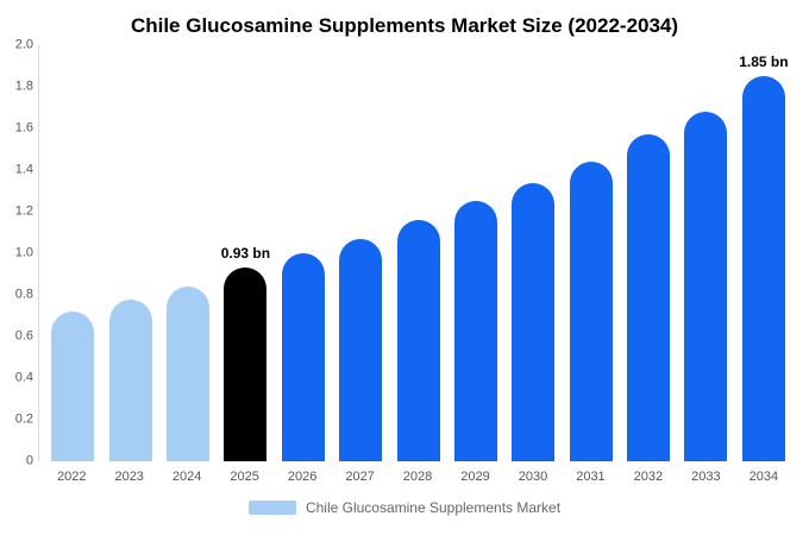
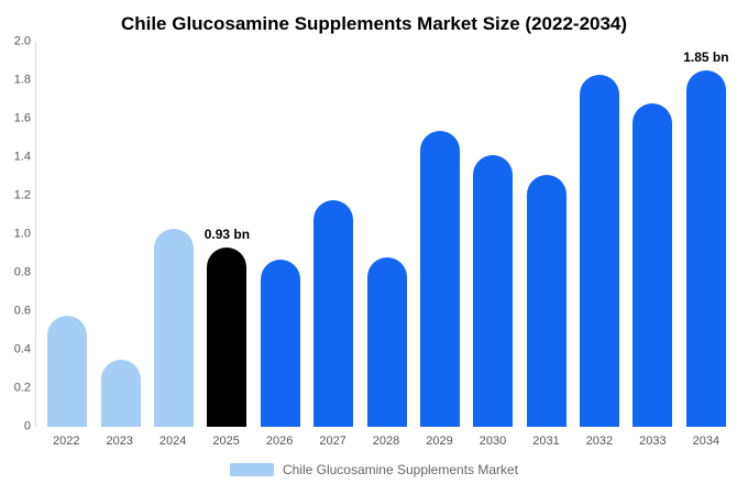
2022: 0.72 -> 0.58
2023: 0.78 -> 0.35
2024: 0.84 -> 1.03
2026: 1.00 -> 0.87
2027: 1.07 -> 1.18
2028: 1.16 -> 0.88
2029: 1.25 -> 1.54
2030: 1.34 -> 1.41
2031: 1.44 -> 1.31
2032: 1.57 -> 1.83
